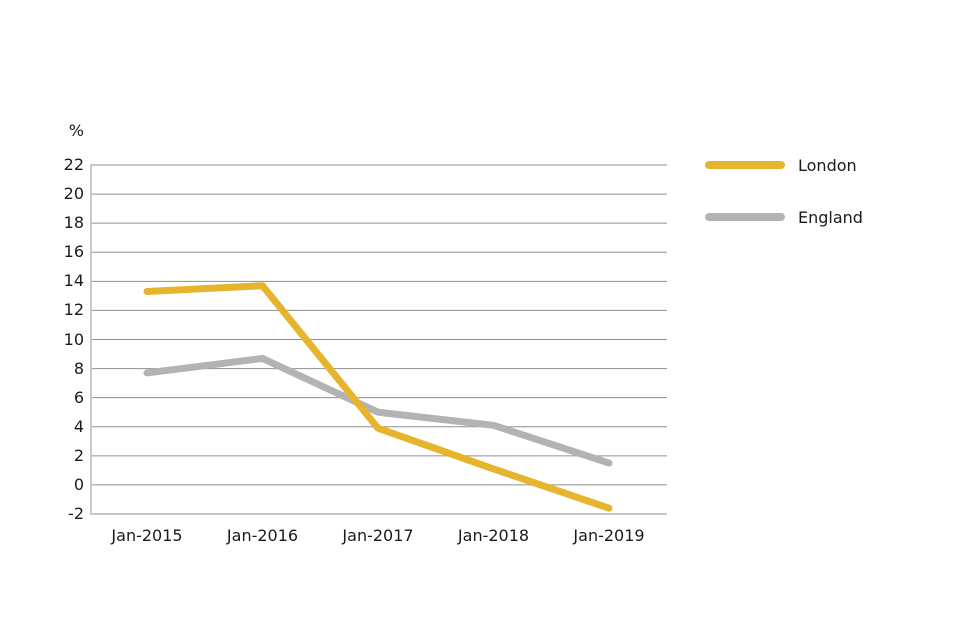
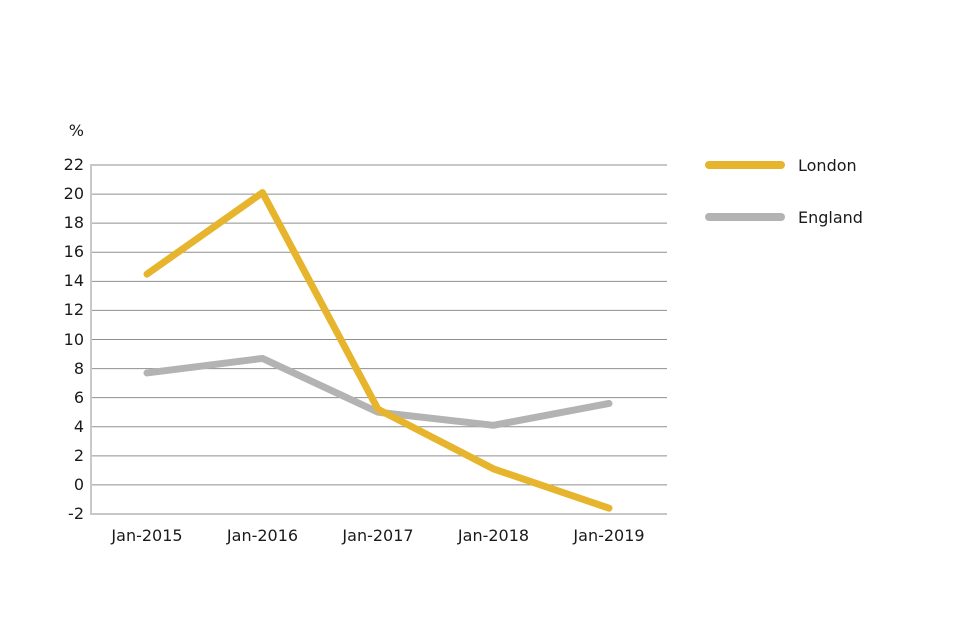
London/Jan-2015: 13.3 -> 14.5
London/Jan-2016: 13.7 -> 20.1
London/Jan-2017: 3.9 -> 5.2
England/Jan-2019: 1.5 -> 5.6
